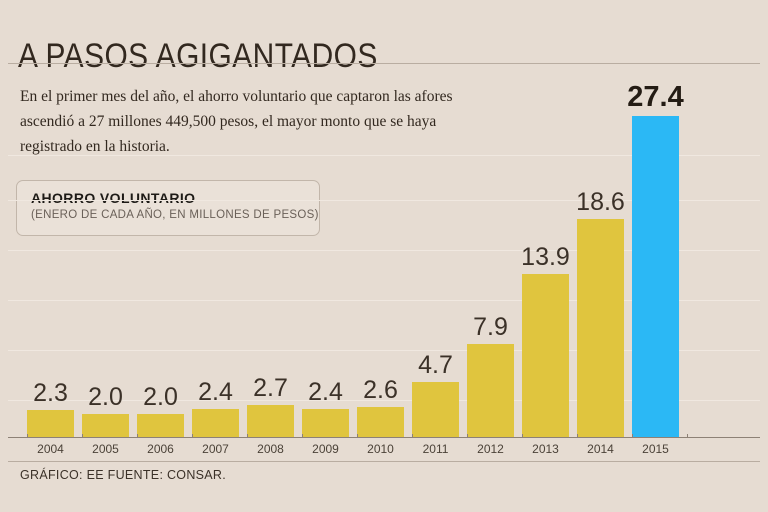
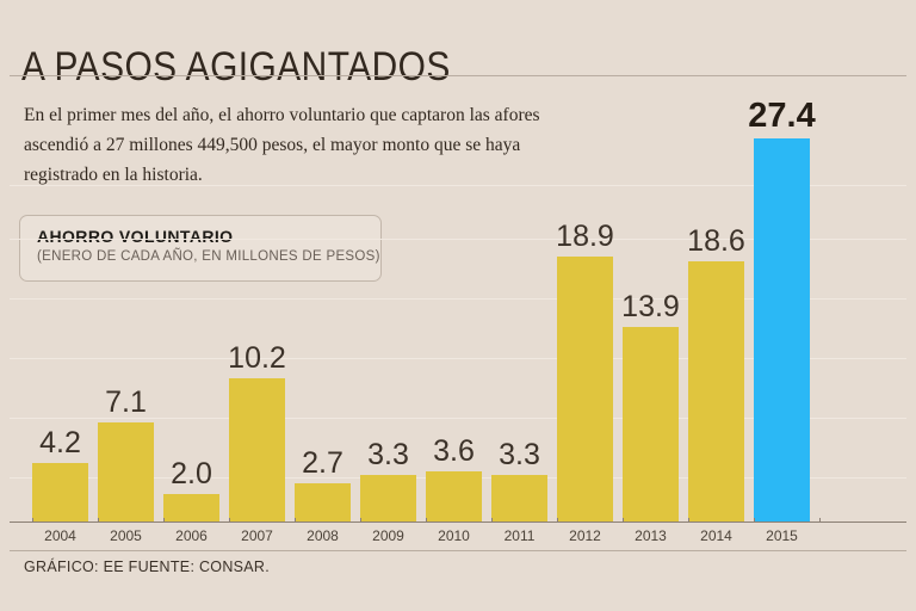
2004: 2.3 -> 4.2
2005: 2.0 -> 7.1
2007: 2.4 -> 10.2
2009: 2.4 -> 3.3
2010: 2.6 -> 3.6
2011: 4.7 -> 3.3
2012: 7.9 -> 18.9
